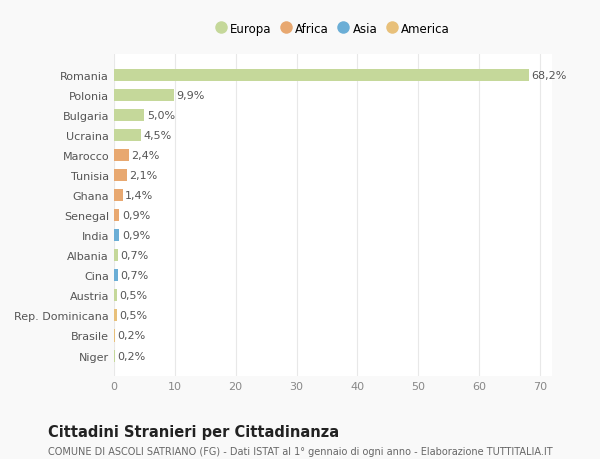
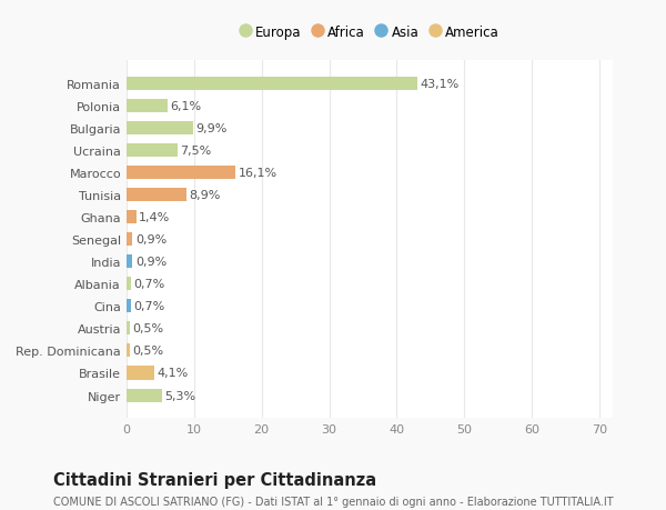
Romania: 68,2% -> 43,1%
Polonia: 9,9% -> 6,1%
Bulgaria: 5,0% -> 9,9%
Ucraina: 4,5% -> 7,5%
Marocco: 2,4% -> 16,1%
Tunisia: 2,1% -> 8,9%
Brasile: 0,2% -> 4,1%
Niger: 0,2% -> 5,3%
